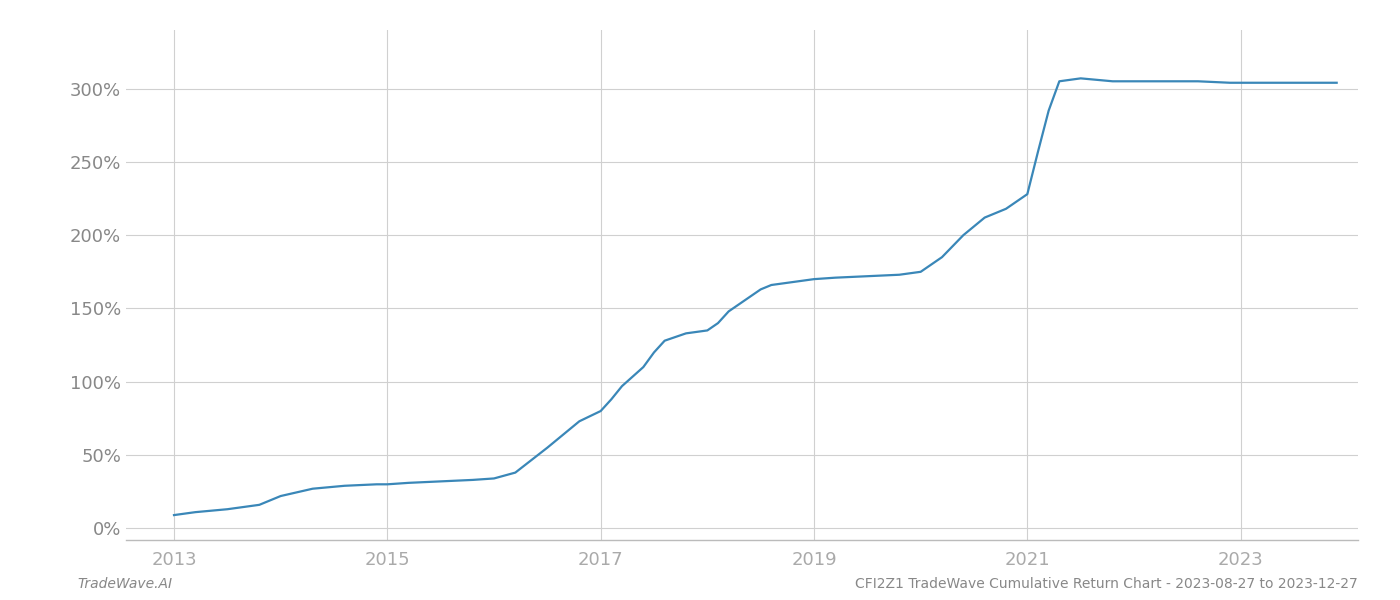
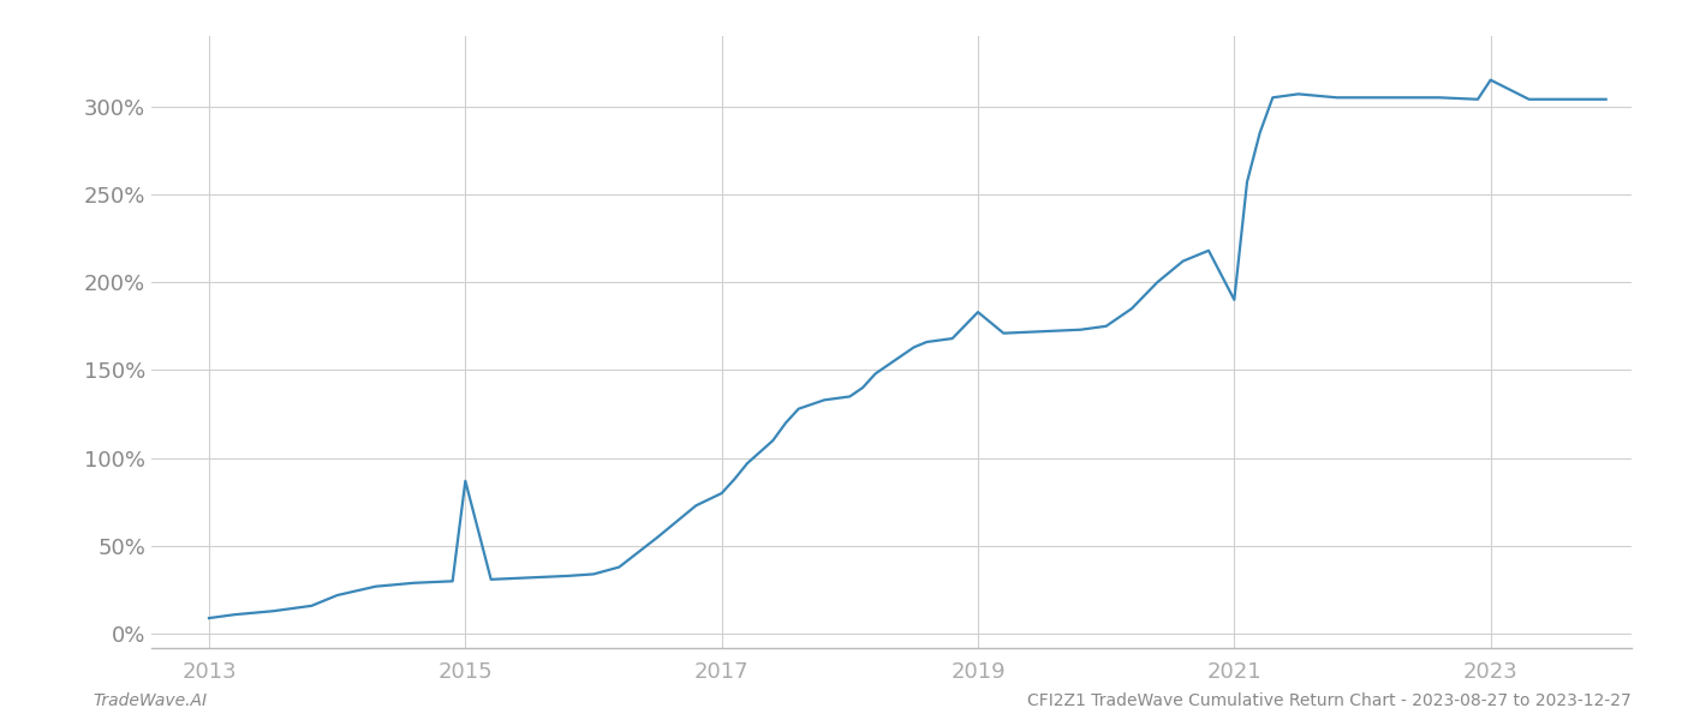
2015: 30% -> 87%
2019: 170% -> 183%
2021: 228% -> 190%
2023: 304% -> 315%
